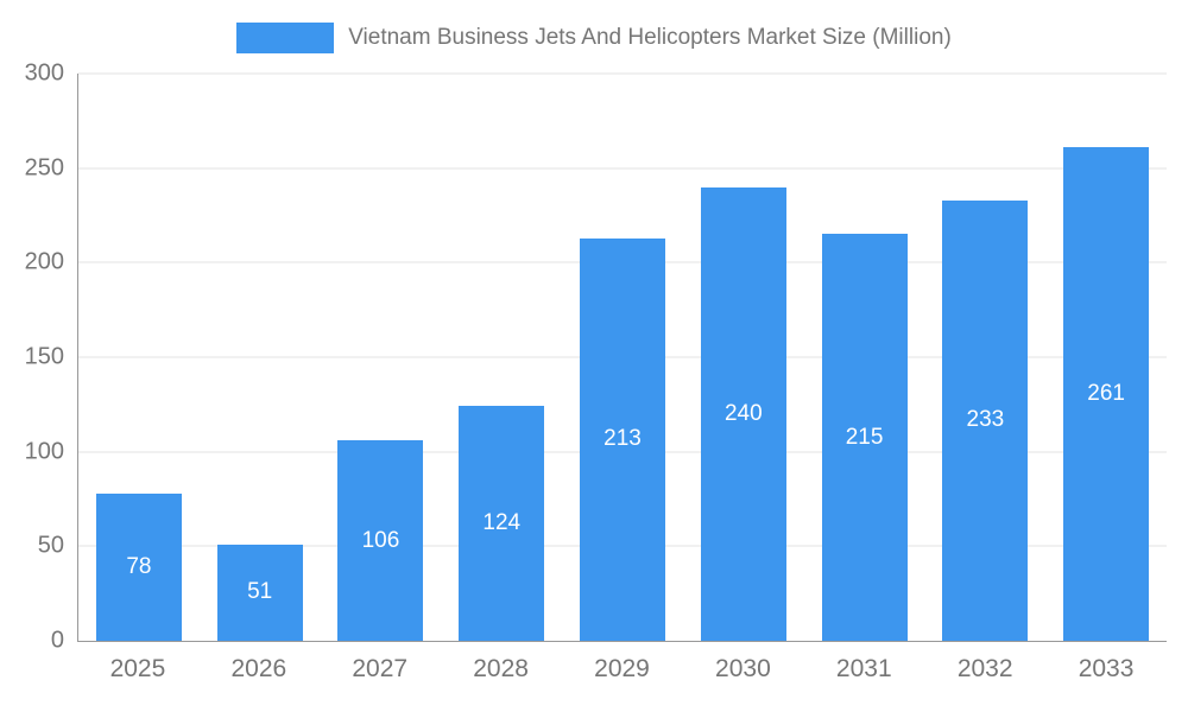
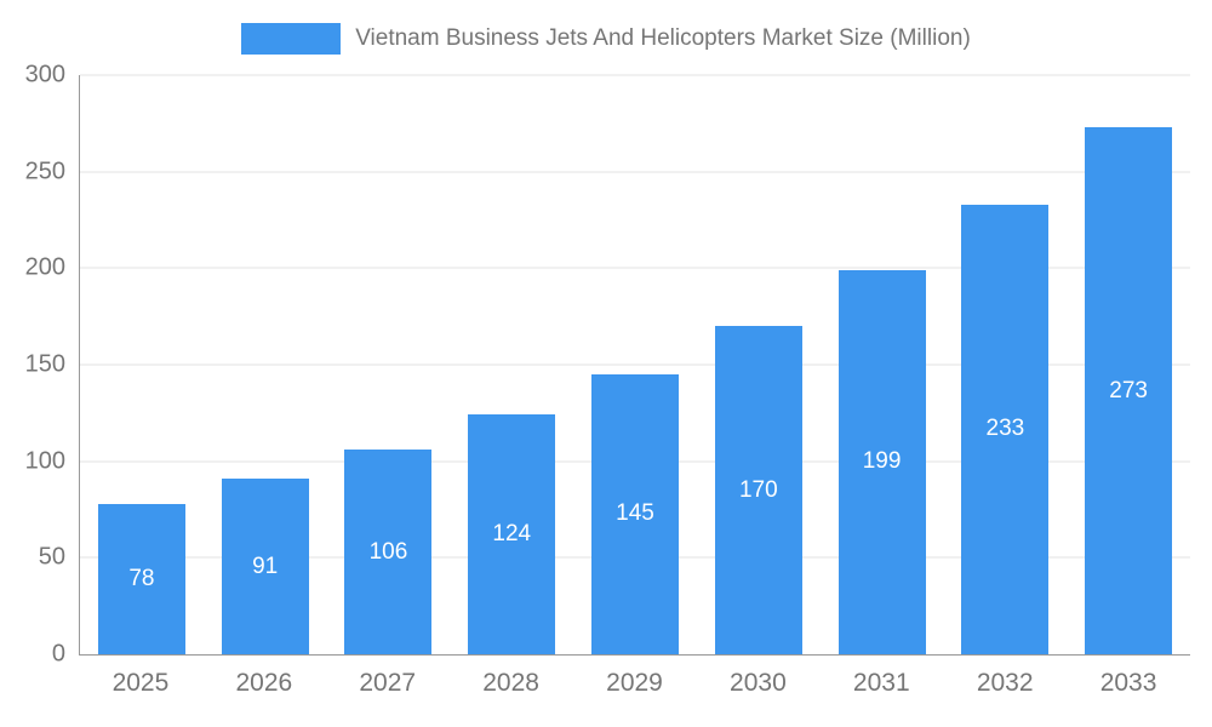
2026: 51 -> 91
2029: 213 -> 145
2030: 240 -> 170
2031: 215 -> 199
2033: 261 -> 273
